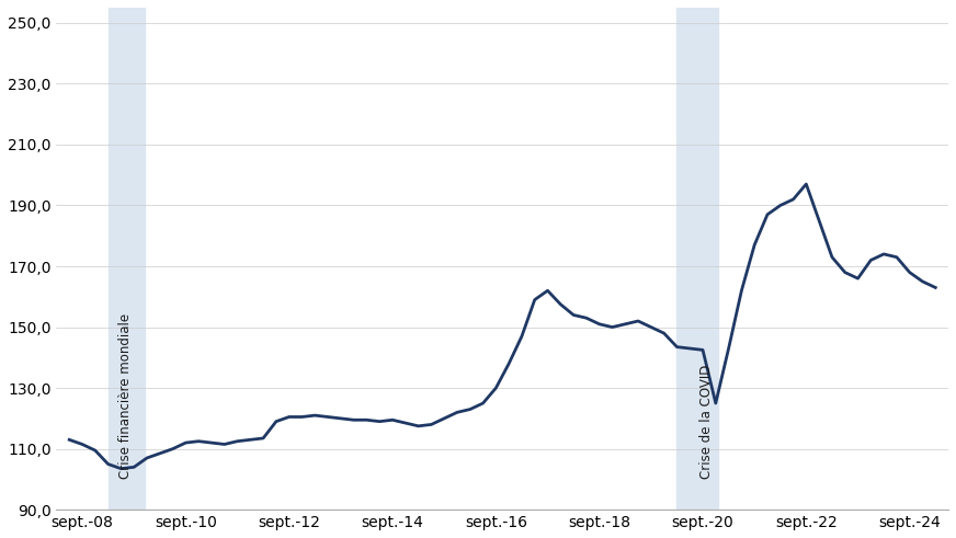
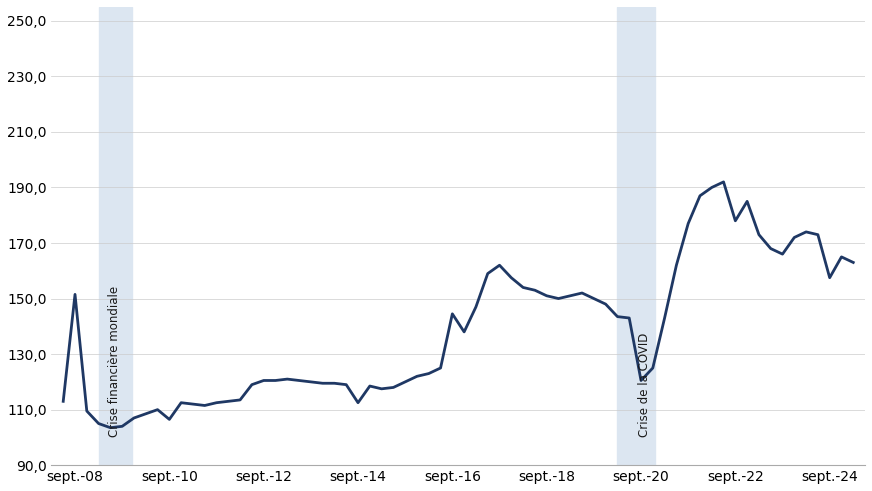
sept.-08: 111,5 -> 151,5
sept.-10: 112,0 -> 106,5
sept.-14: 119,5 -> 112,5
sept.-16: 130,0 -> 144,5
sept.-20: 142,5 -> 120,5
sept.-22: 197,0 -> 178,0
sept.-24: 168,0 -> 157,5
